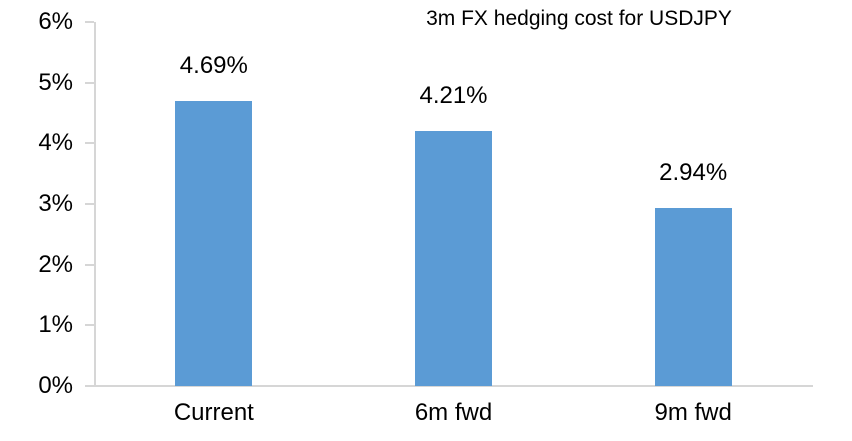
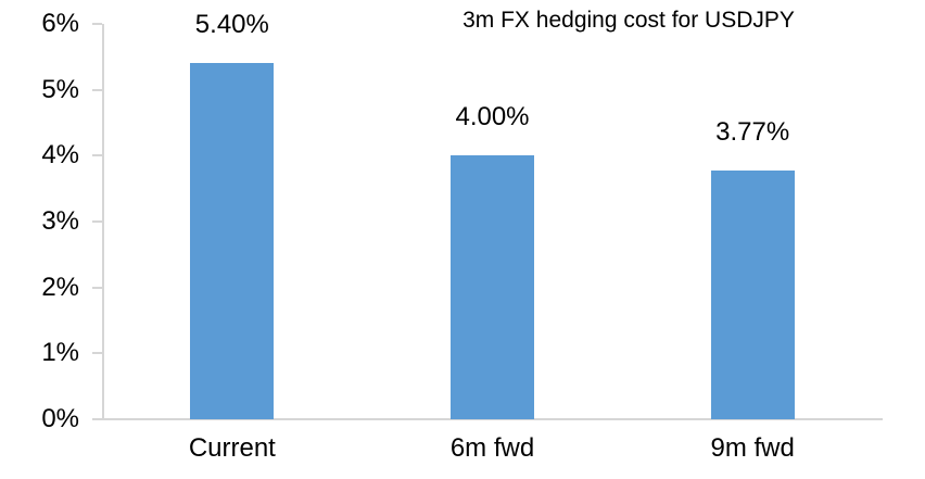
Current: 4.69% -> 5.40%
6m fwd: 4.21% -> 4.00%
9m fwd: 2.94% -> 3.77%
